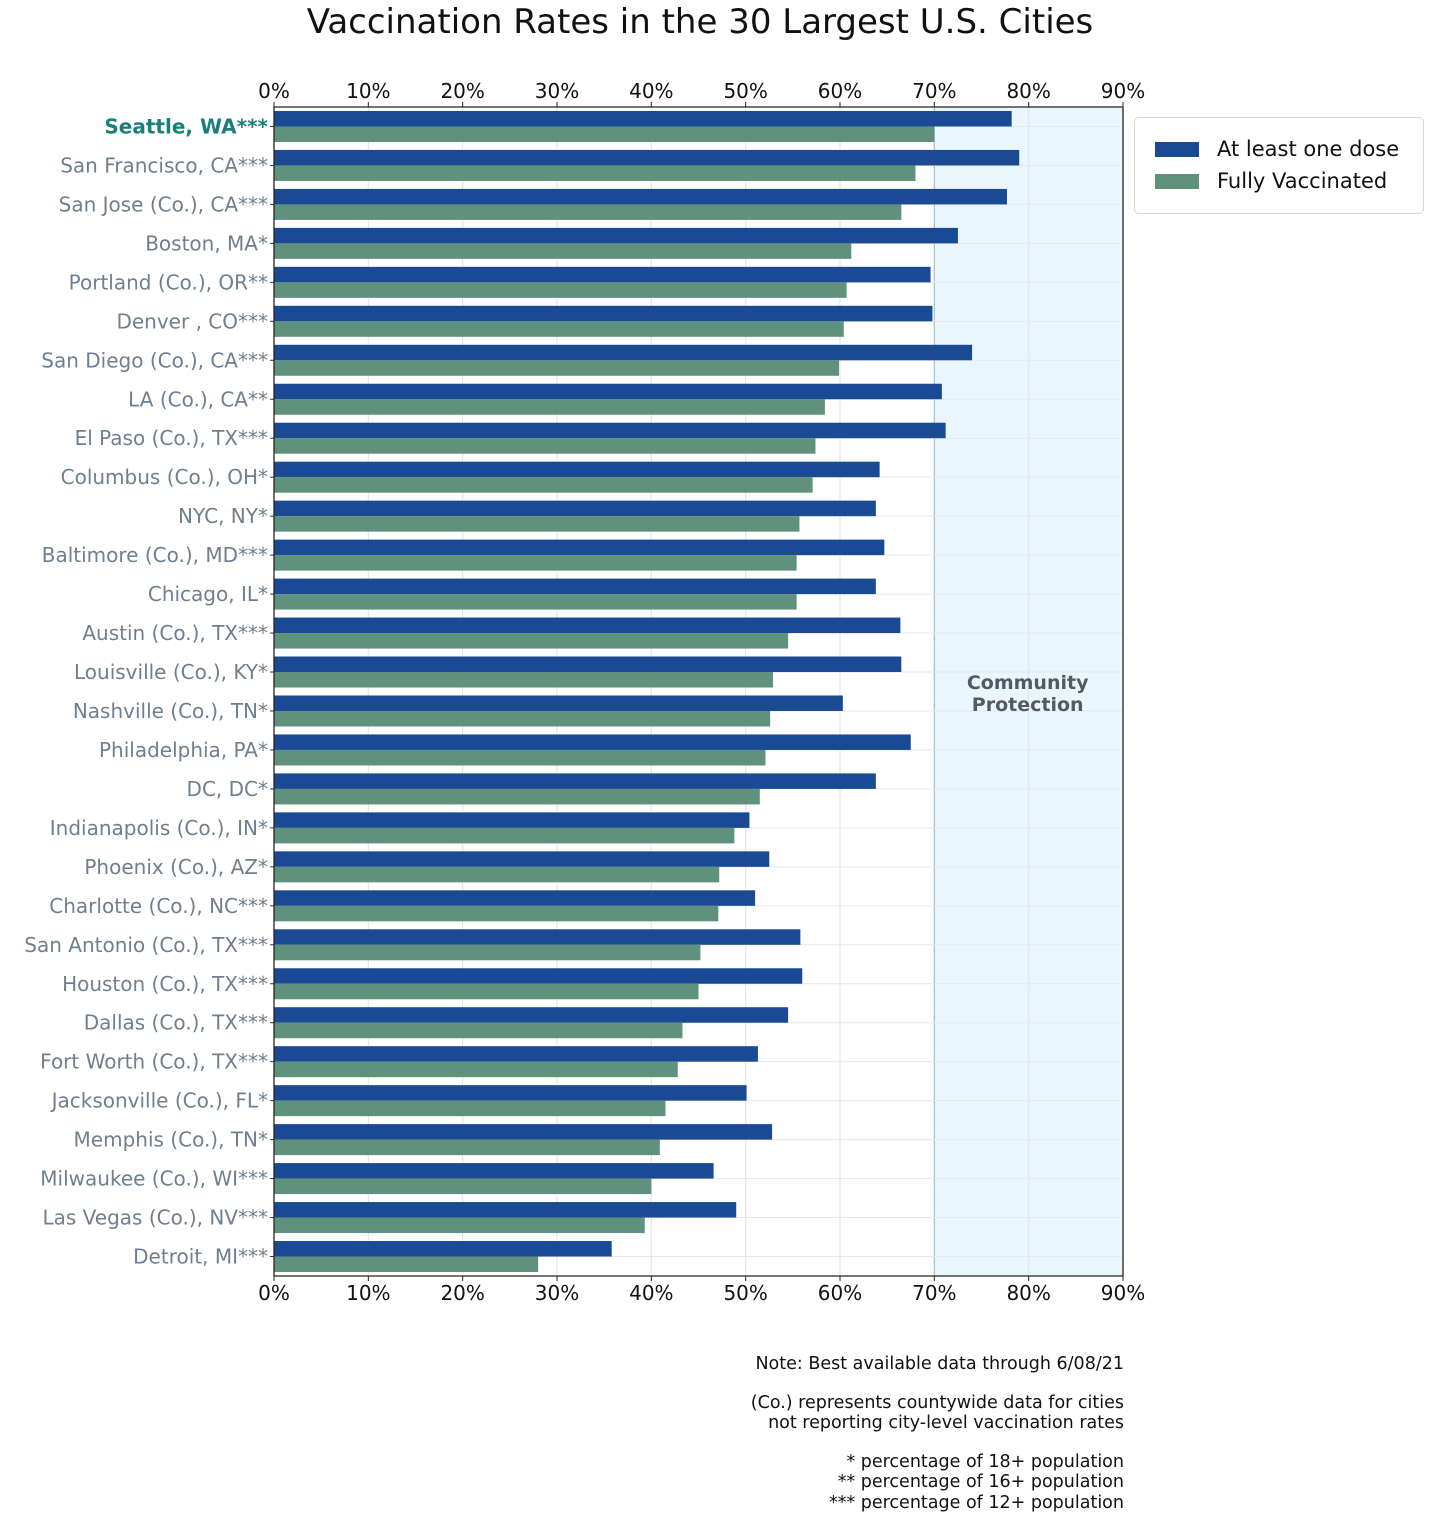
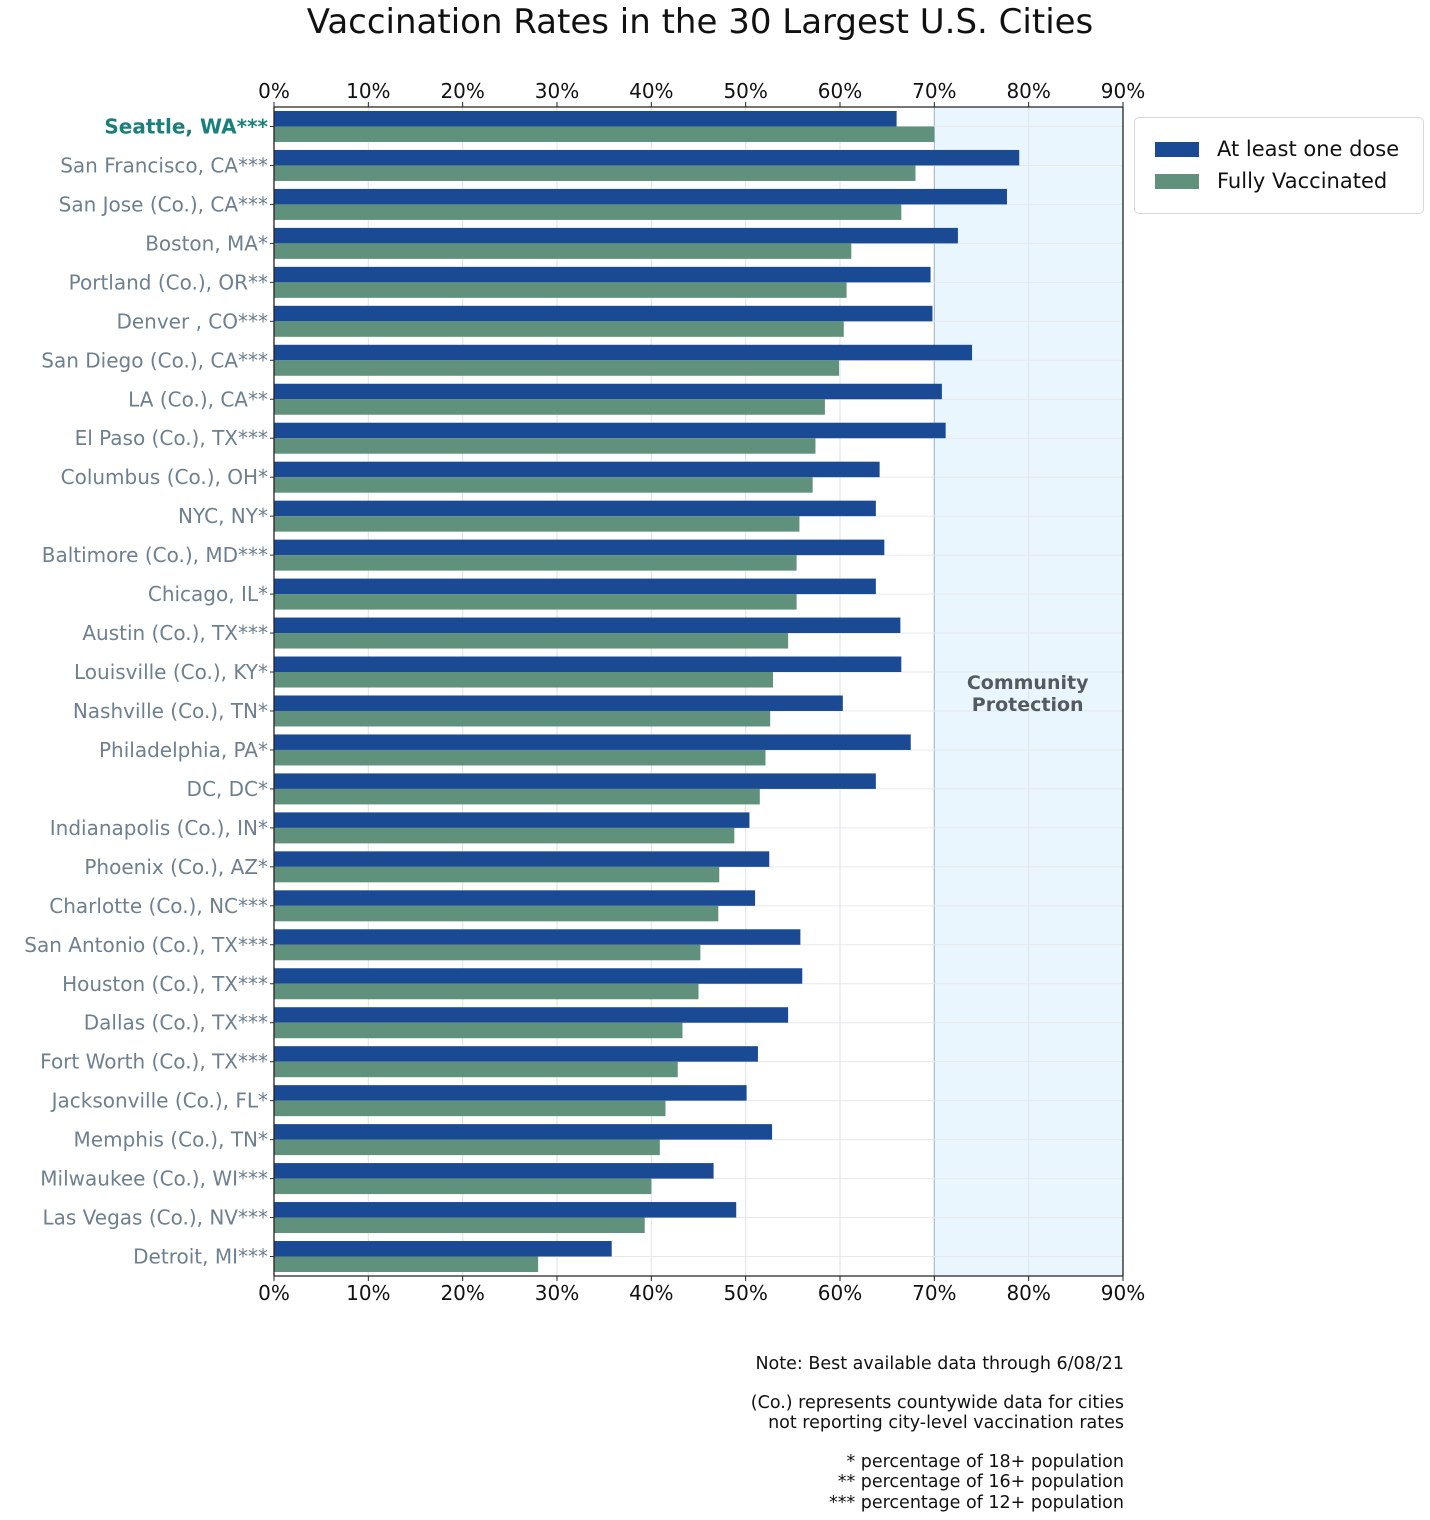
At least one dose/Seattle, WA***: 78% -> 66%
